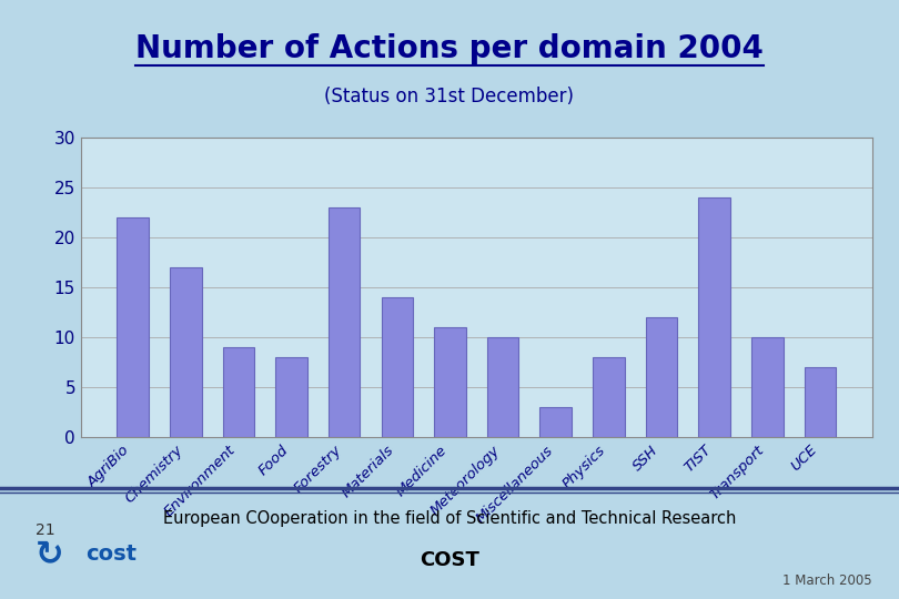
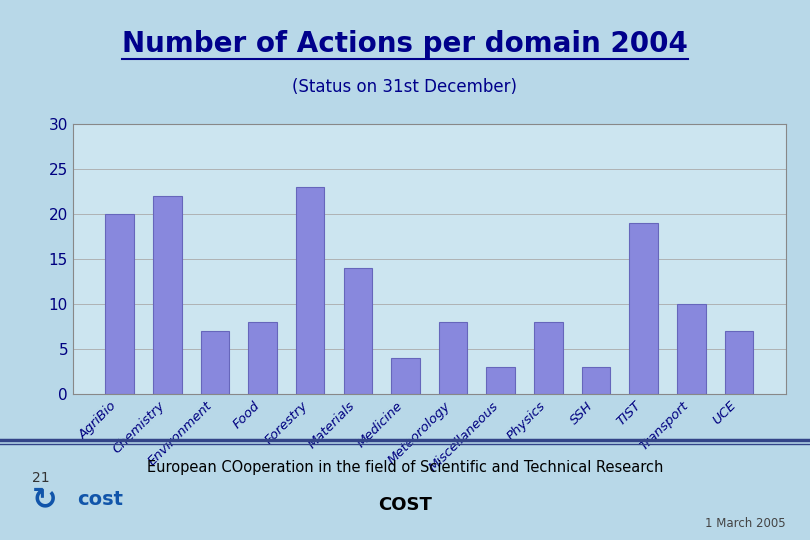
AgriBio: 22 -> 20
Chemistry: 17 -> 22
Environment: 9 -> 7
Medicine: 11 -> 4
Meteorology: 10 -> 8
SSH: 12 -> 3
TIST: 24 -> 19
